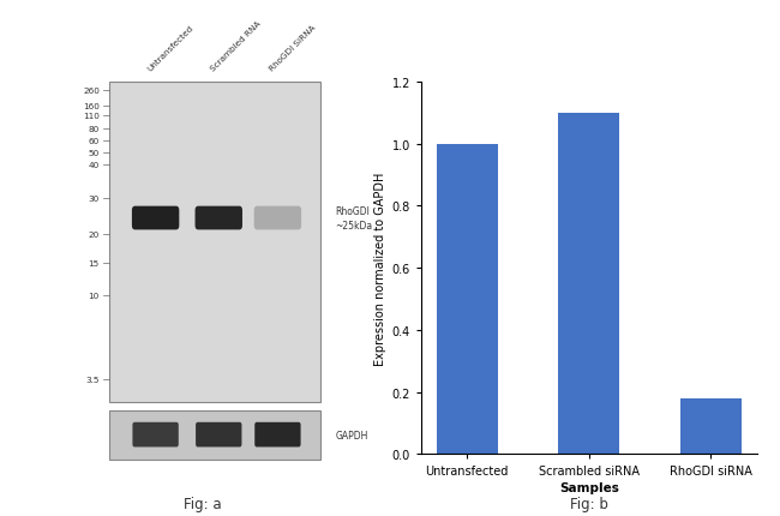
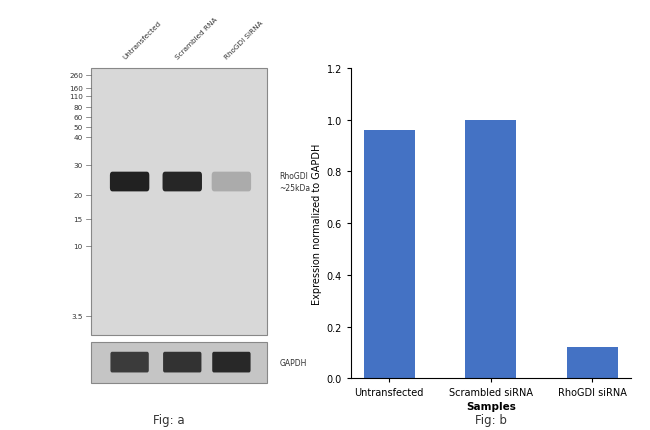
Untransfected: 1.00 -> 0.96
Scrambled siRNA: 1.10 -> 1.00
RhoGDI siRNA: 0.18 -> 0.12
